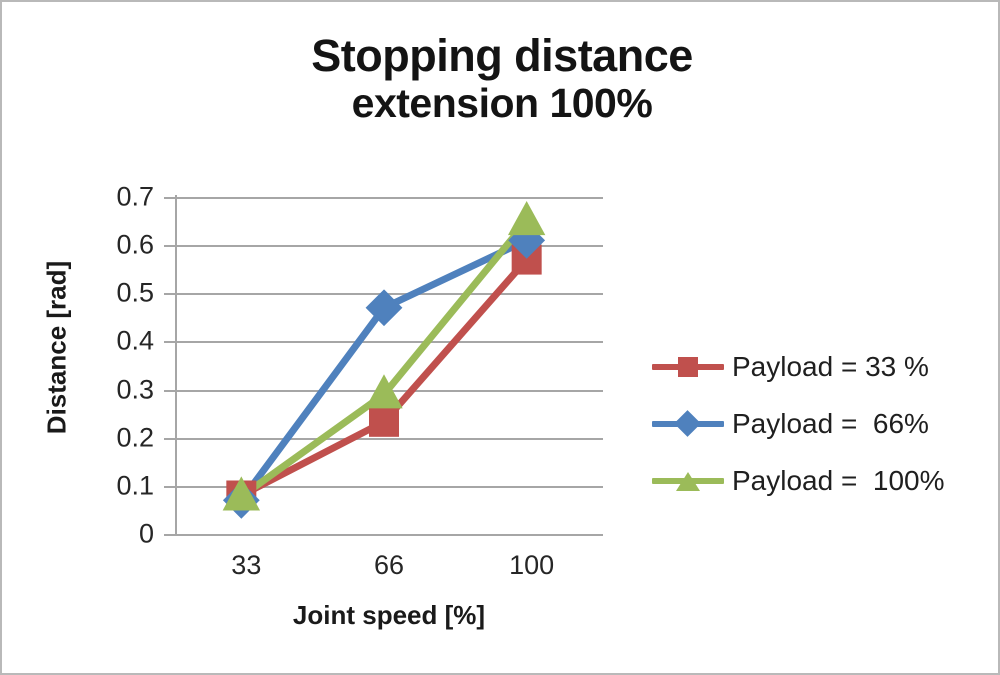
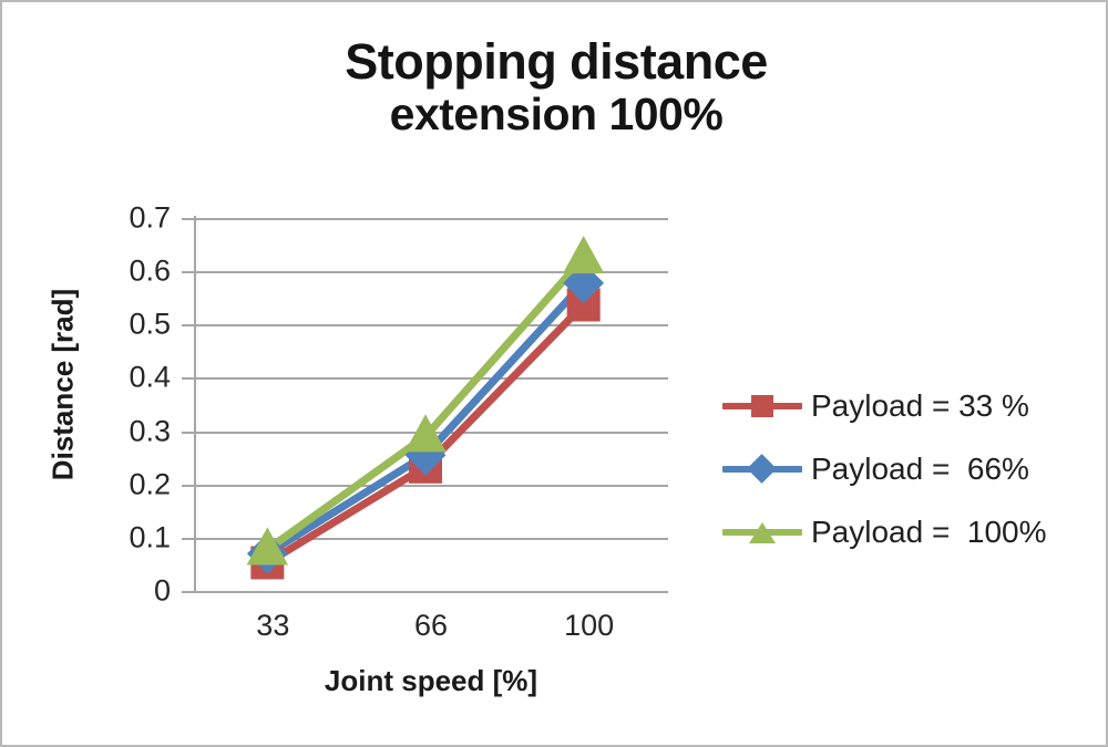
Payload = 33 %/33: 0.08 -> 0.05
Payload = 66%/66: 0.47 -> 0.26
Payload = 33 %/100: 0.57 -> 0.54
Payload = 66%/100: 0.61 -> 0.58
Payload = 100%/100: 0.65 -> 0.62
